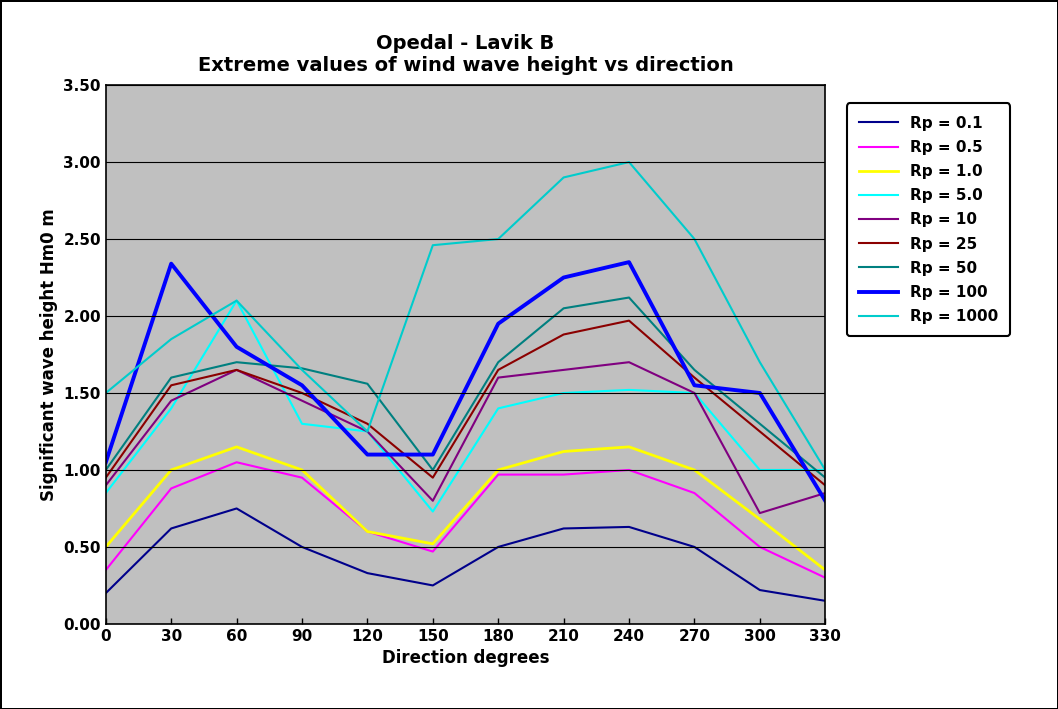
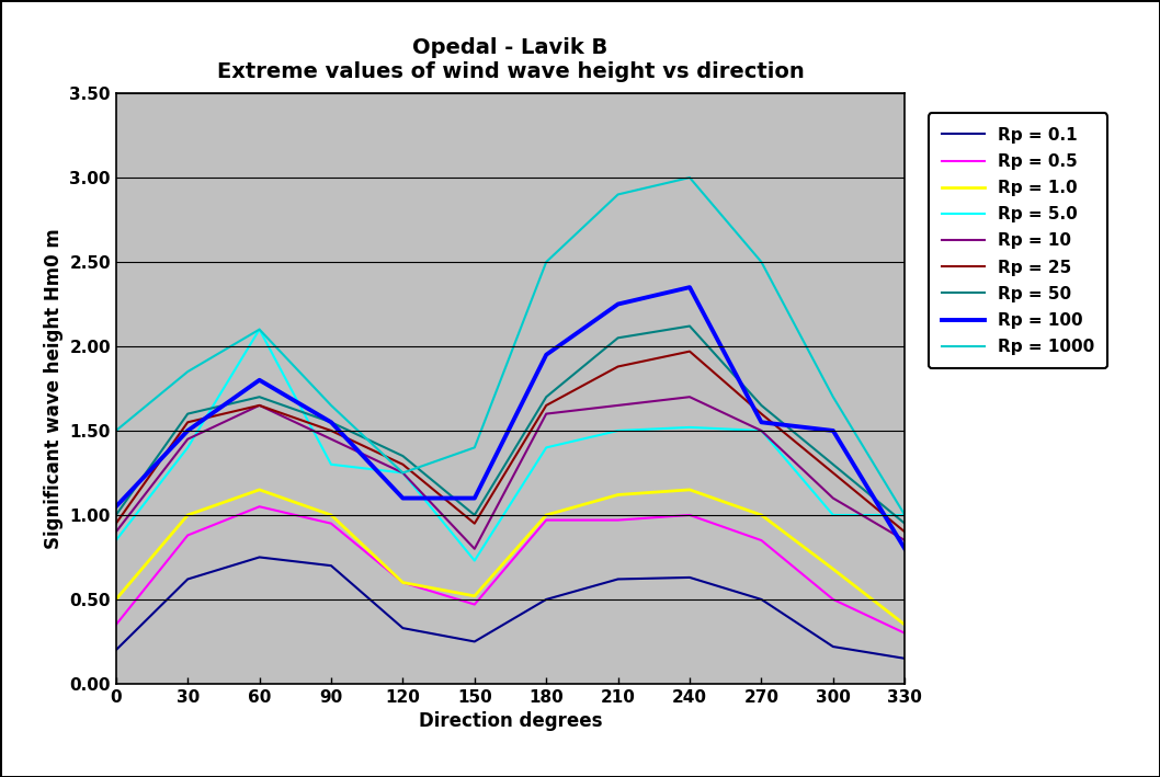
Rp = 100/30: 2.34 -> 1.50
Rp = 0.1/90: 0.50 -> 0.70
Rp = 50/90: 1.66 -> 1.55
Rp = 50/120: 1.56 -> 1.35
Rp = 1000/150: 2.46 -> 1.40
Rp = 10/300: 0.72 -> 1.10
